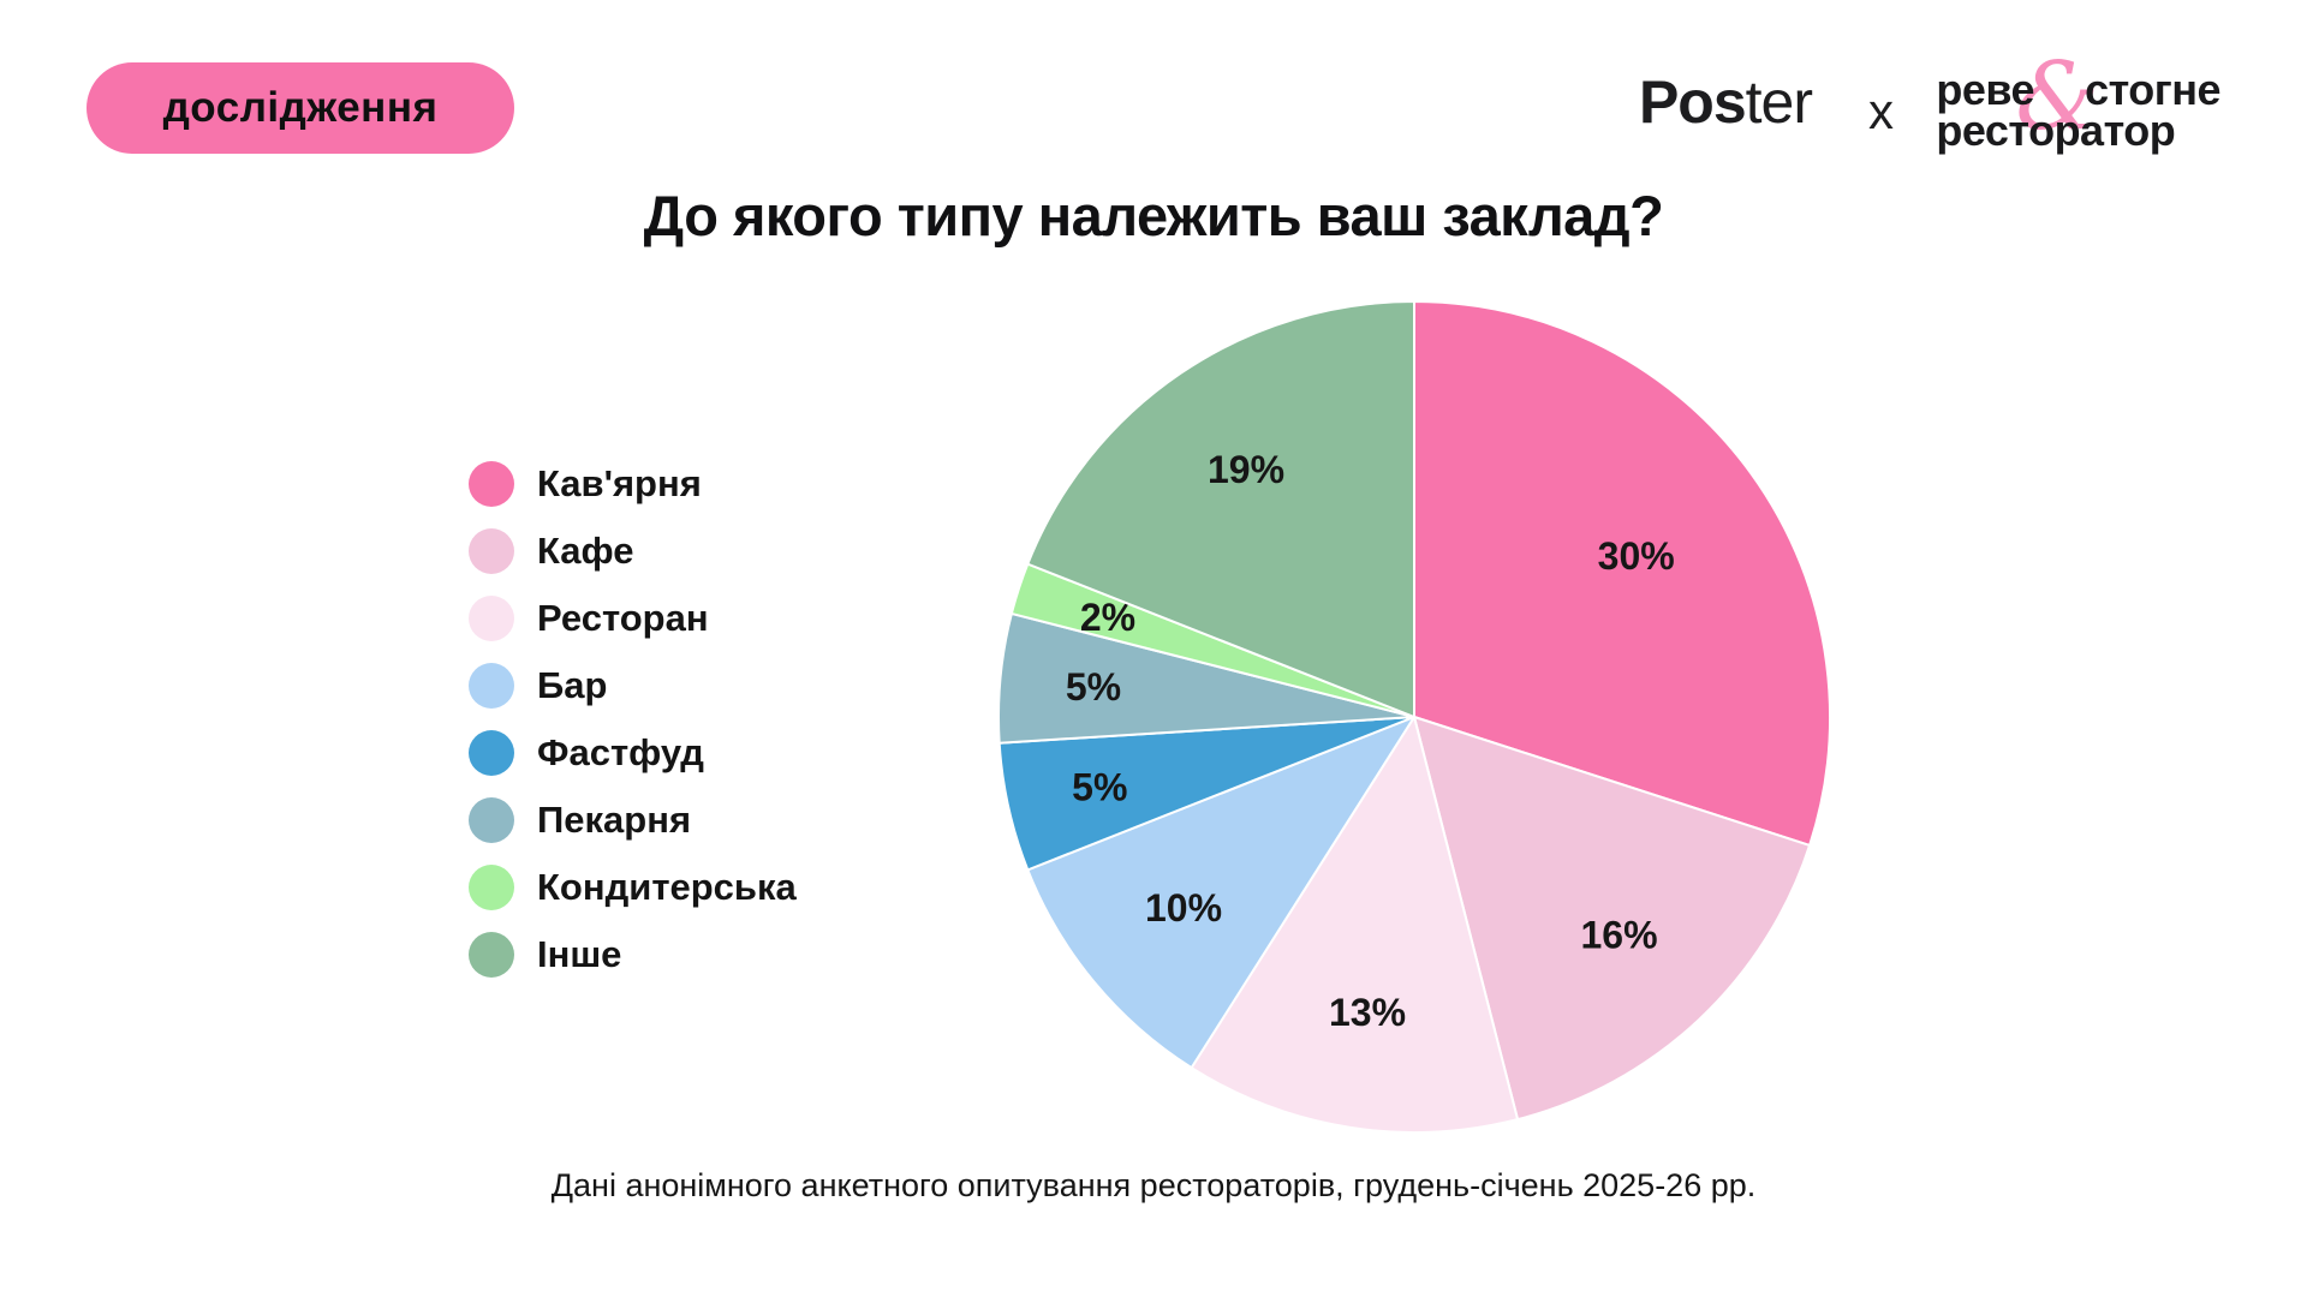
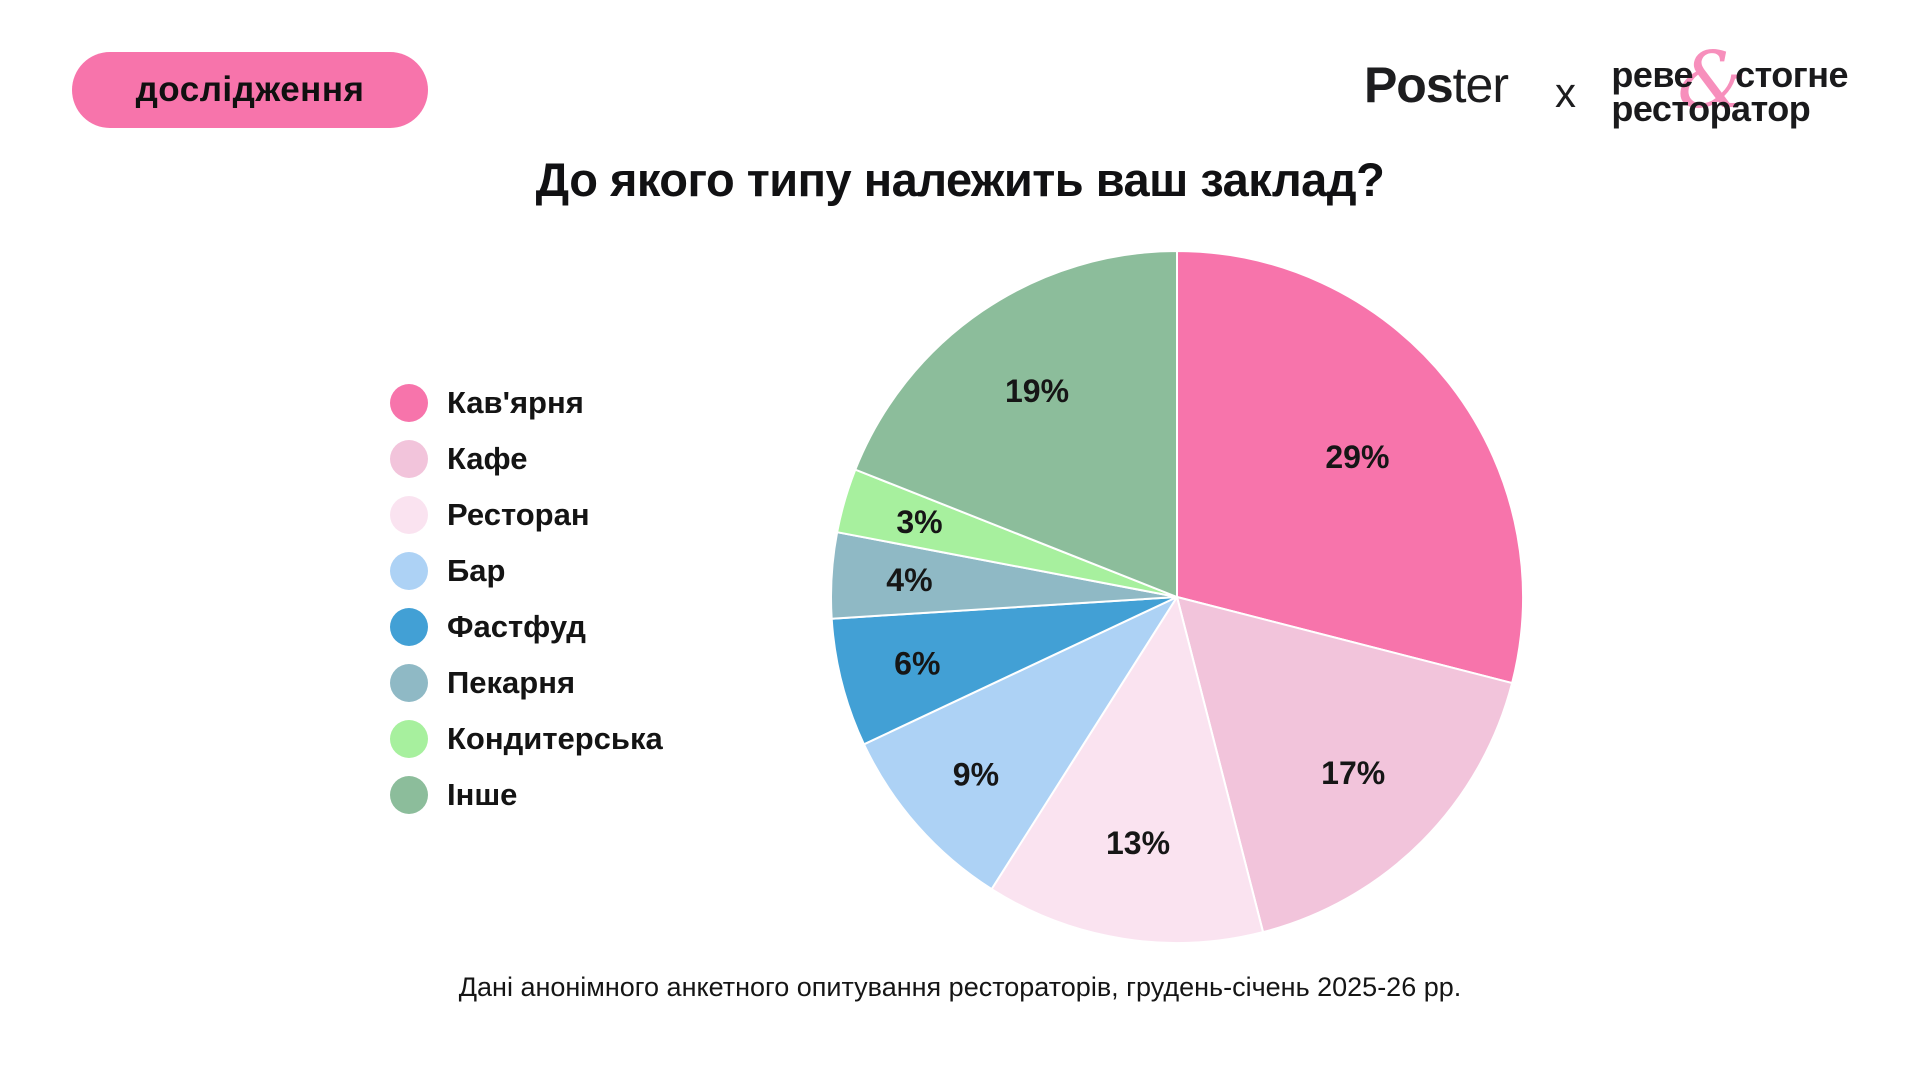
Кав'ярня: 30% -> 29%
Кафе: 16% -> 17%
Бар: 10% -> 9%
Фастфуд: 5% -> 6%
Пекарня: 5% -> 4%
Кондитерська: 2% -> 3%
